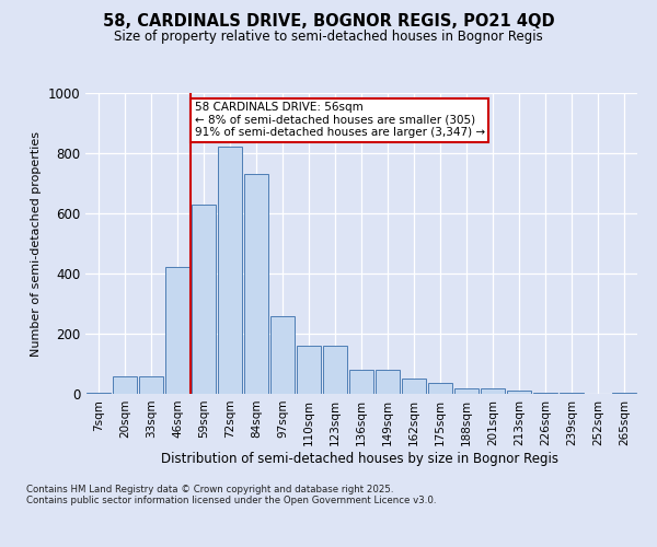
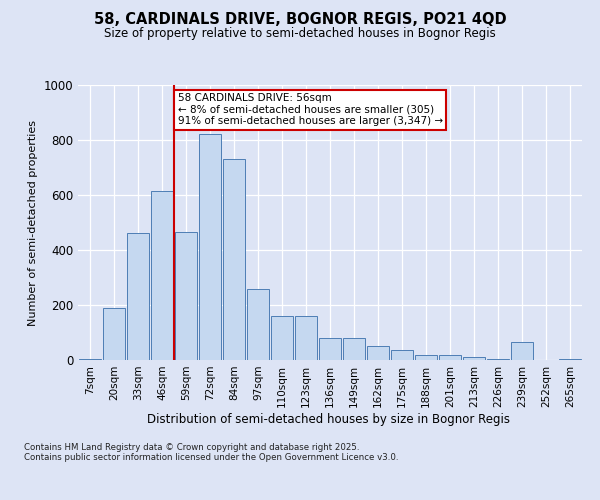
20sqm: 60 -> 190
33sqm: 60 -> 460
46sqm: 420 -> 615
59sqm: 630 -> 465
239sqm: 5 -> 65
